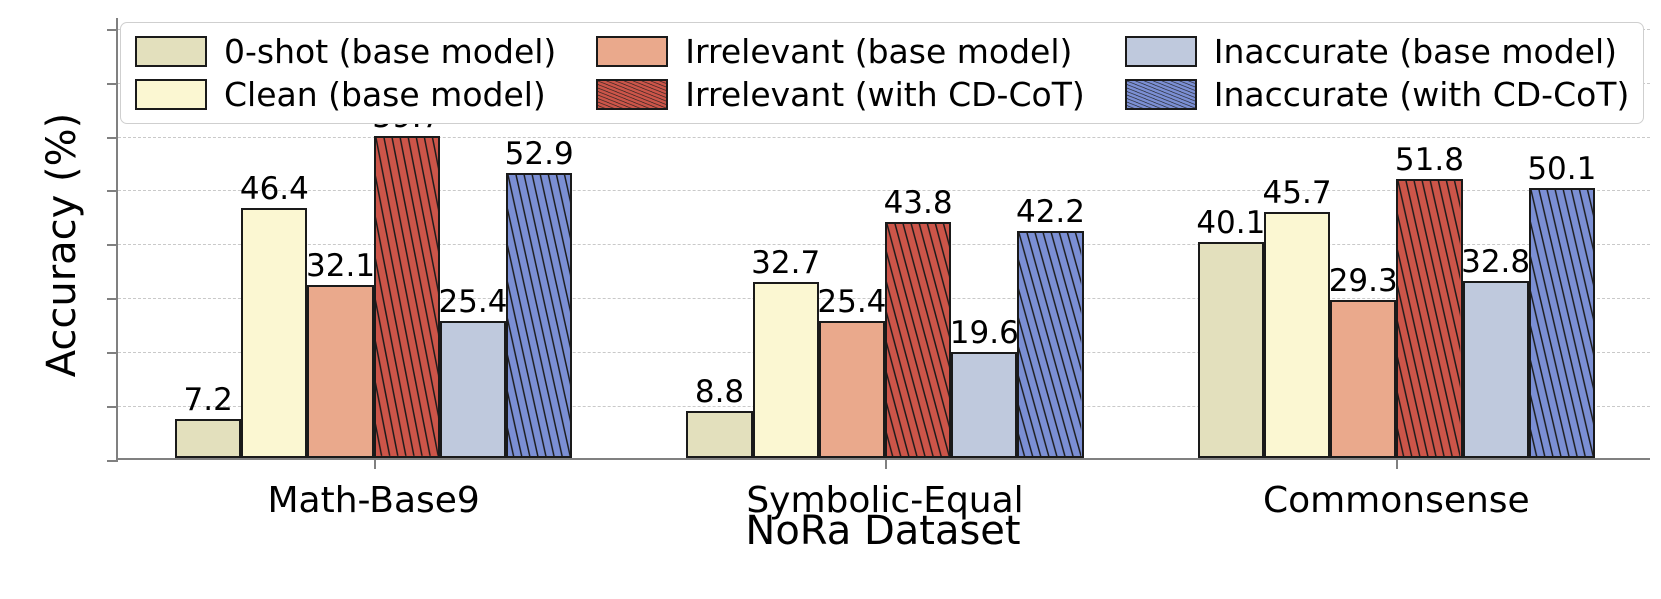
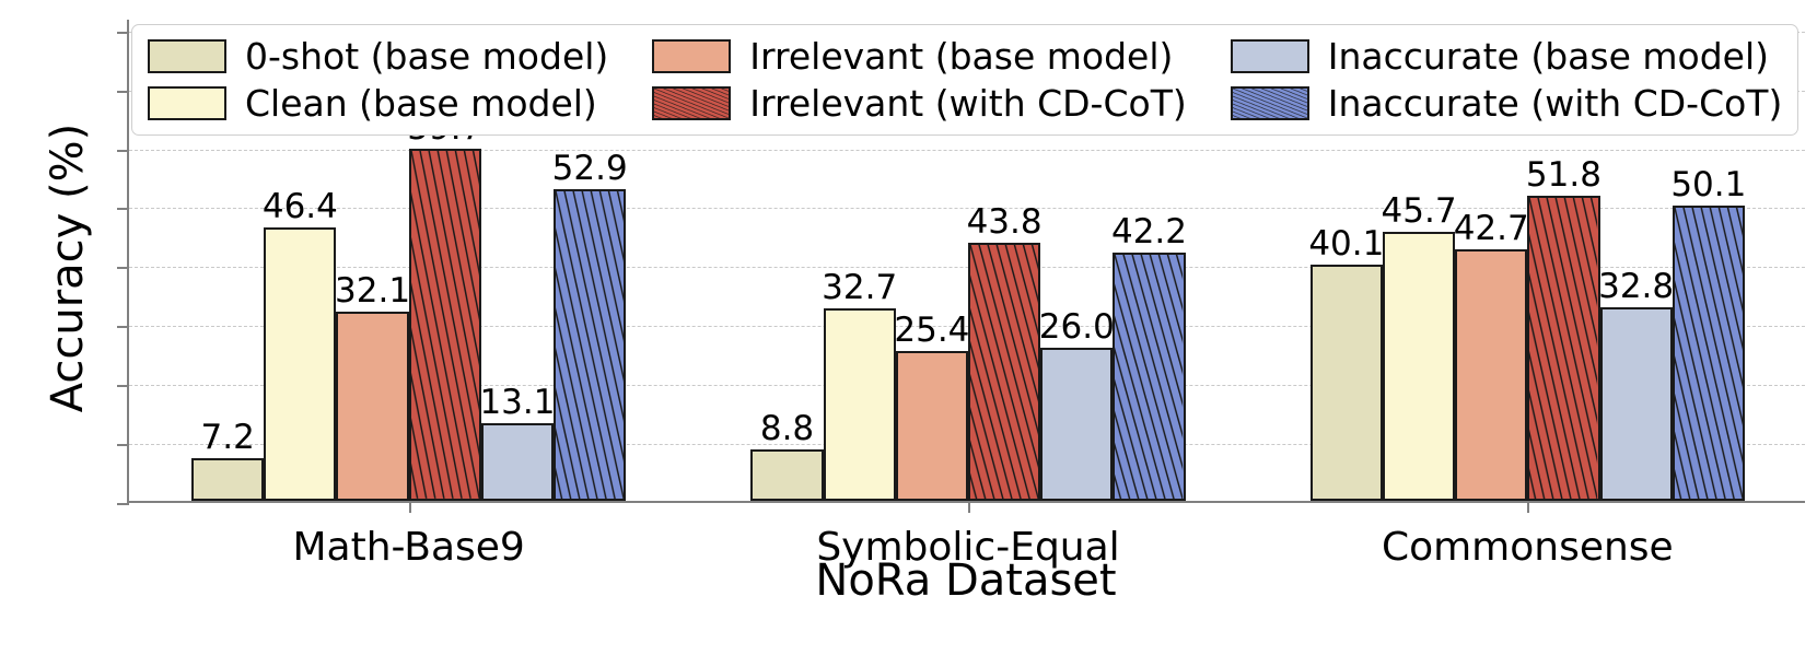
Inaccurate (base model)/Math-Base9: 25.4 -> 13.1
Inaccurate (base model)/Symbolic-Equal: 19.6 -> 26.0
Irrelevant (base model)/Commonsense: 29.3 -> 42.7
